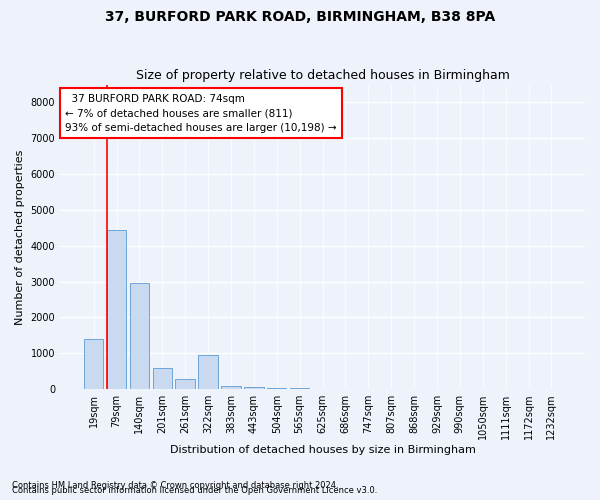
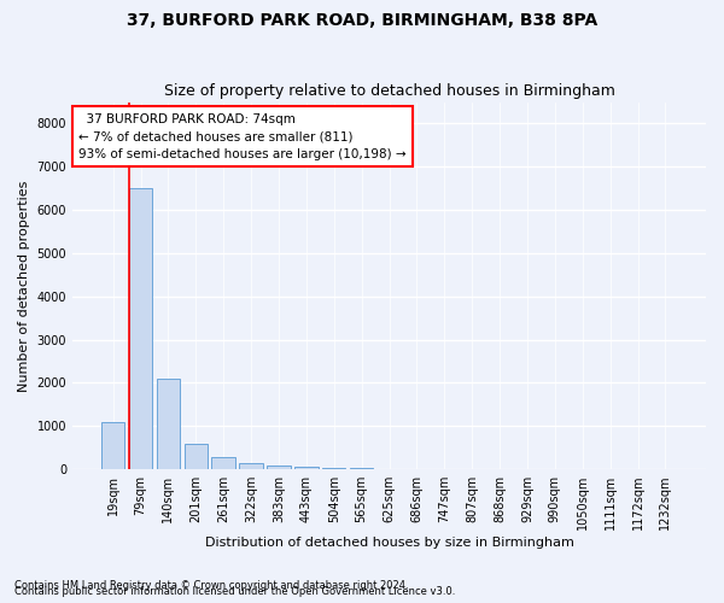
19sqm: 1400 -> 1100
79sqm: 4450 -> 6500
140sqm: 2950 -> 2100
322sqm: 950 -> 150
